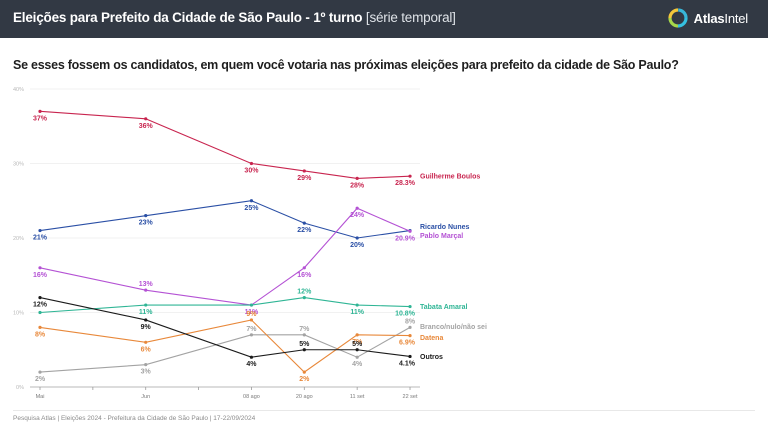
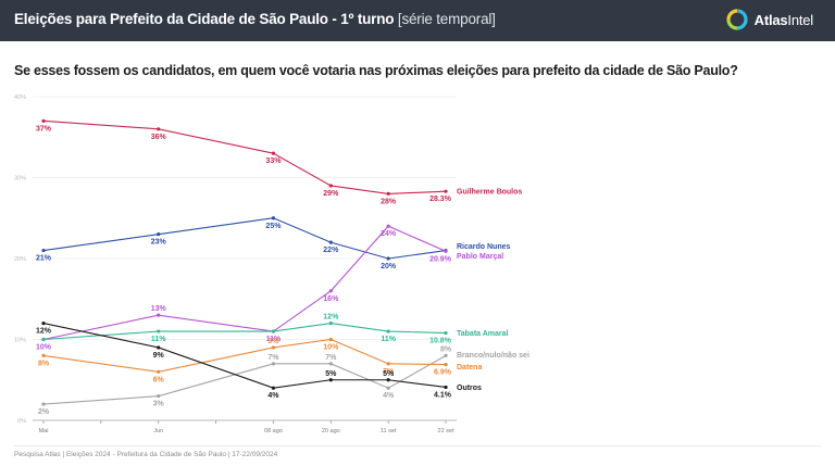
Pablo Marçal/Mai: 16% -> 10%
Guilherme Boulos/08 ago: 30% -> 33%
Datena/20 ago: 2% -> 10%
